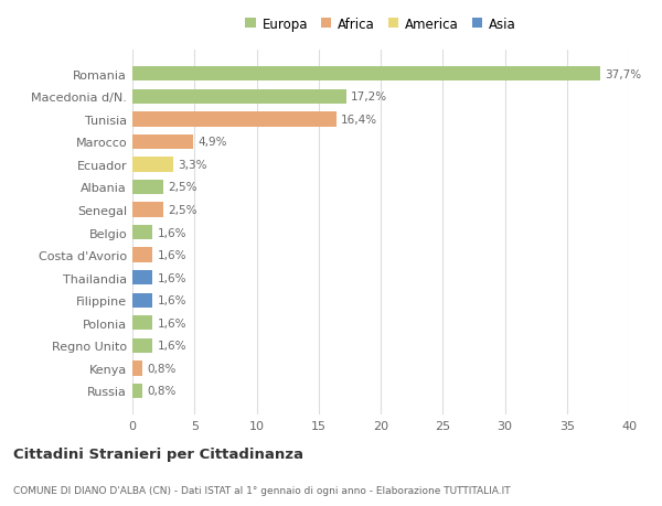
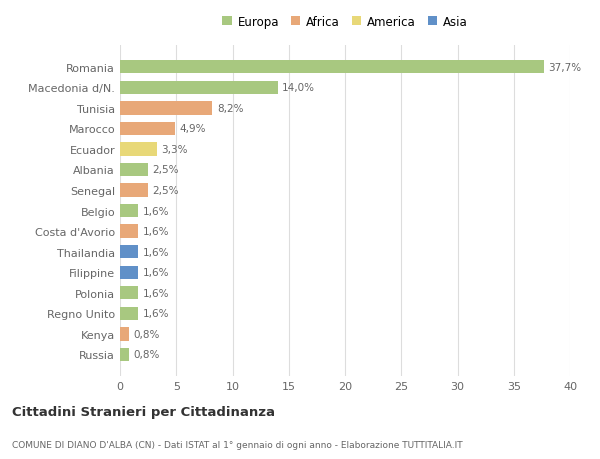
Macedonia d/N.: 17,2% -> 14,0%
Tunisia: 16,4% -> 8,2%
